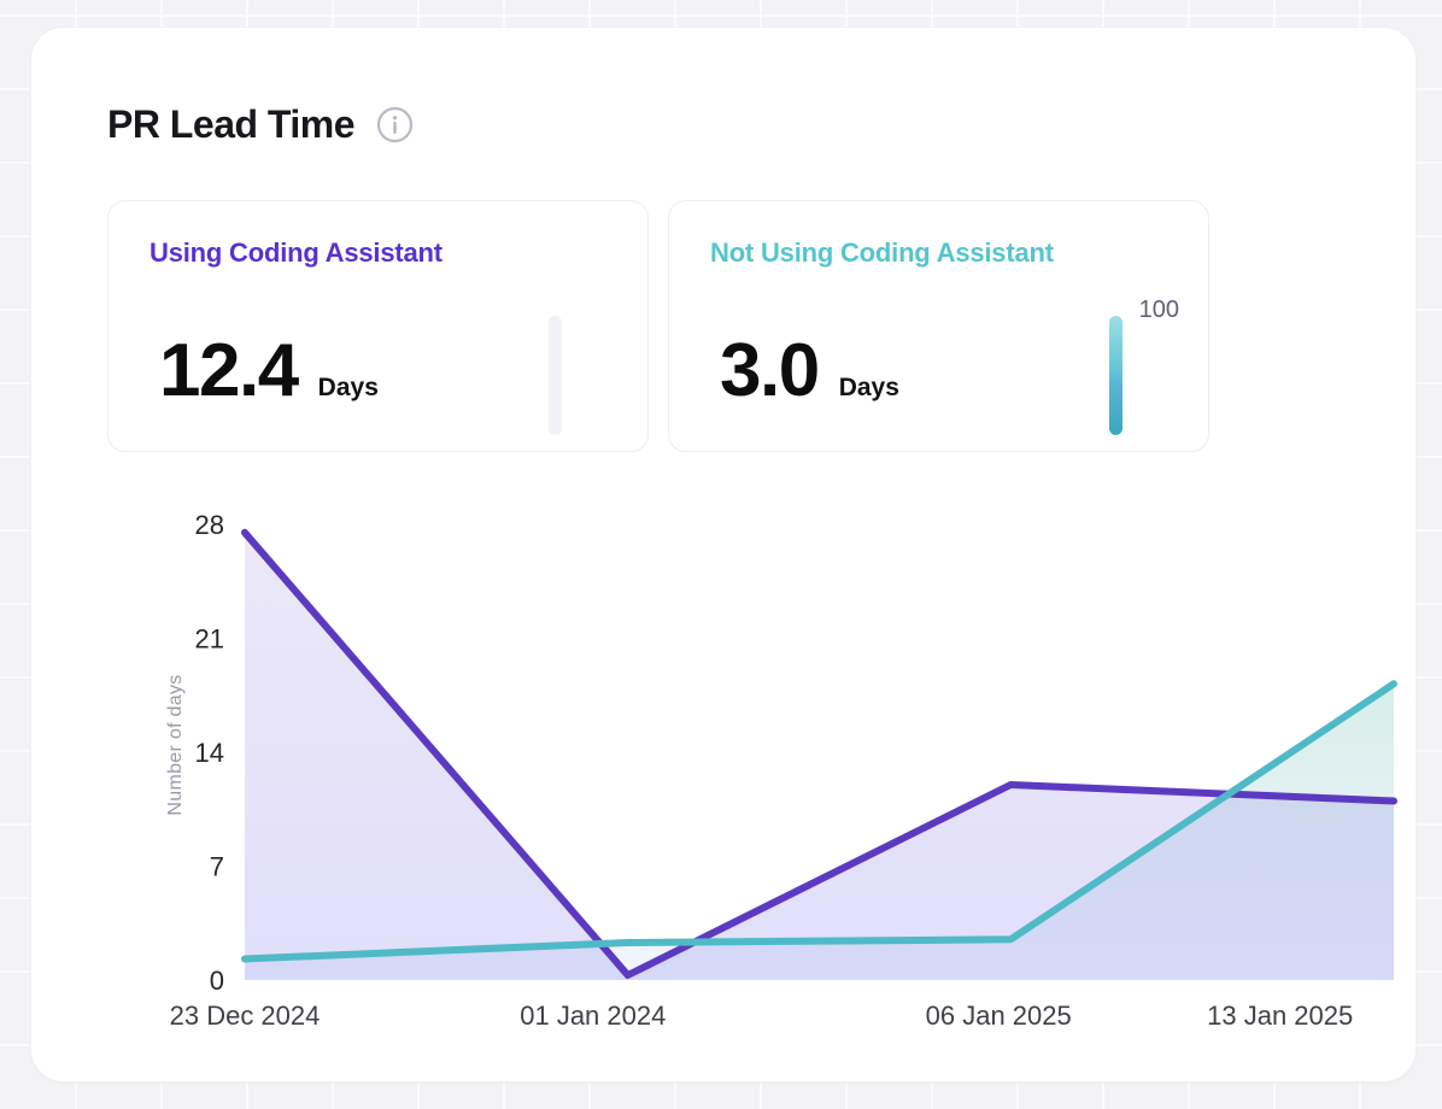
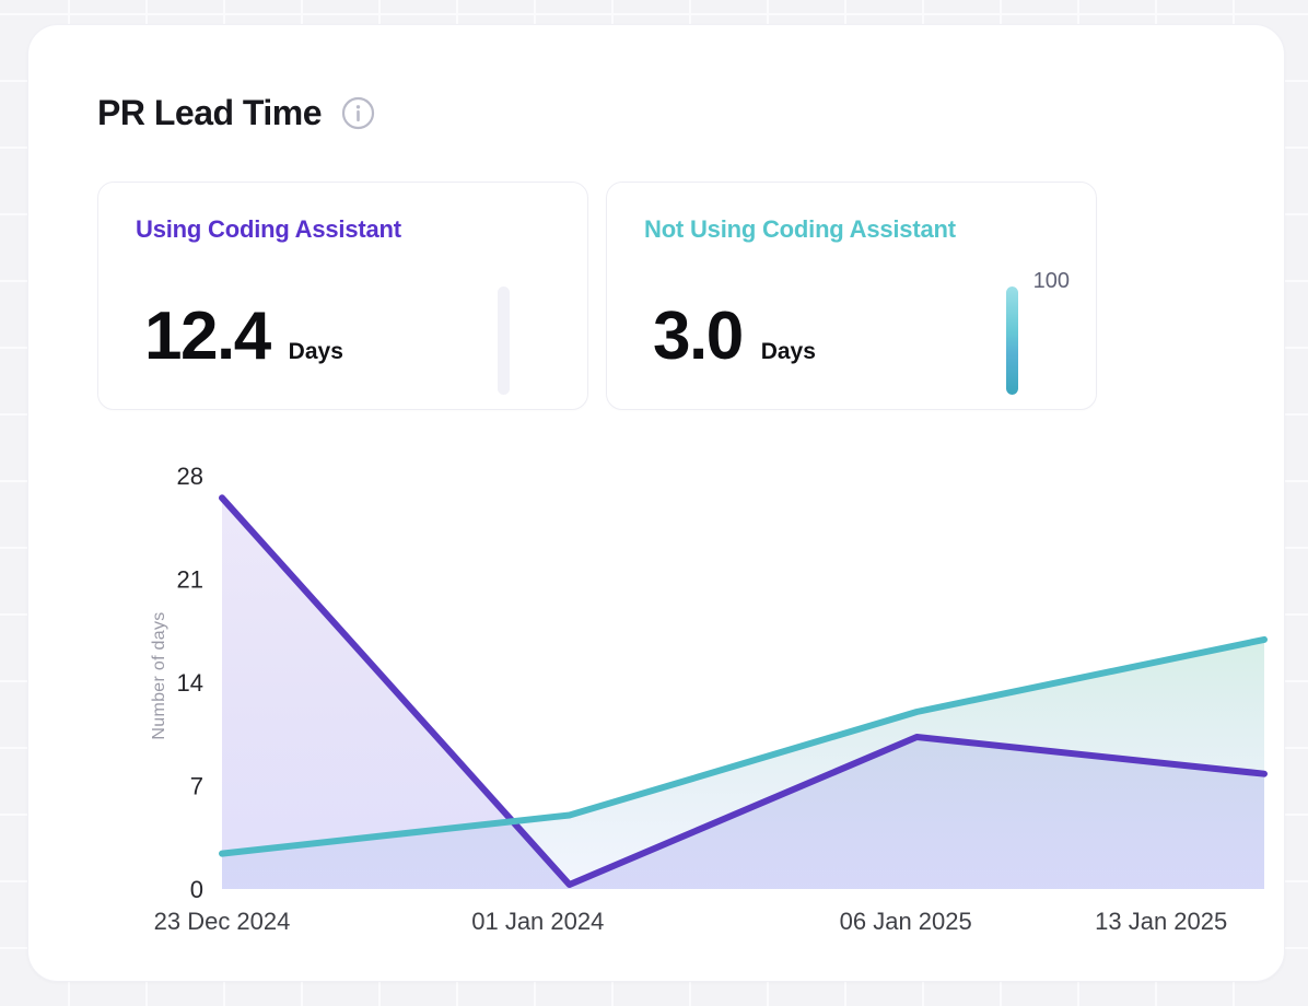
Using Coding Assistant/23 Dec 2024: 27.5 -> 26.5
Not Using Coding Assistant/23 Dec 2024: 1.3 -> 2.4
Not Using Coding Assistant/01 Jan 2024: 2.3 -> 5.0
Using Coding Assistant/06 Jan 2025: 12.0 -> 10.3
Not Using Coding Assistant/06 Jan 2025: 2.5 -> 12.0
Using Coding Assistant/13 Jan 2025: 11.0 -> 7.8
Not Using Coding Assistant/13 Jan 2025: 18.2 -> 16.9
